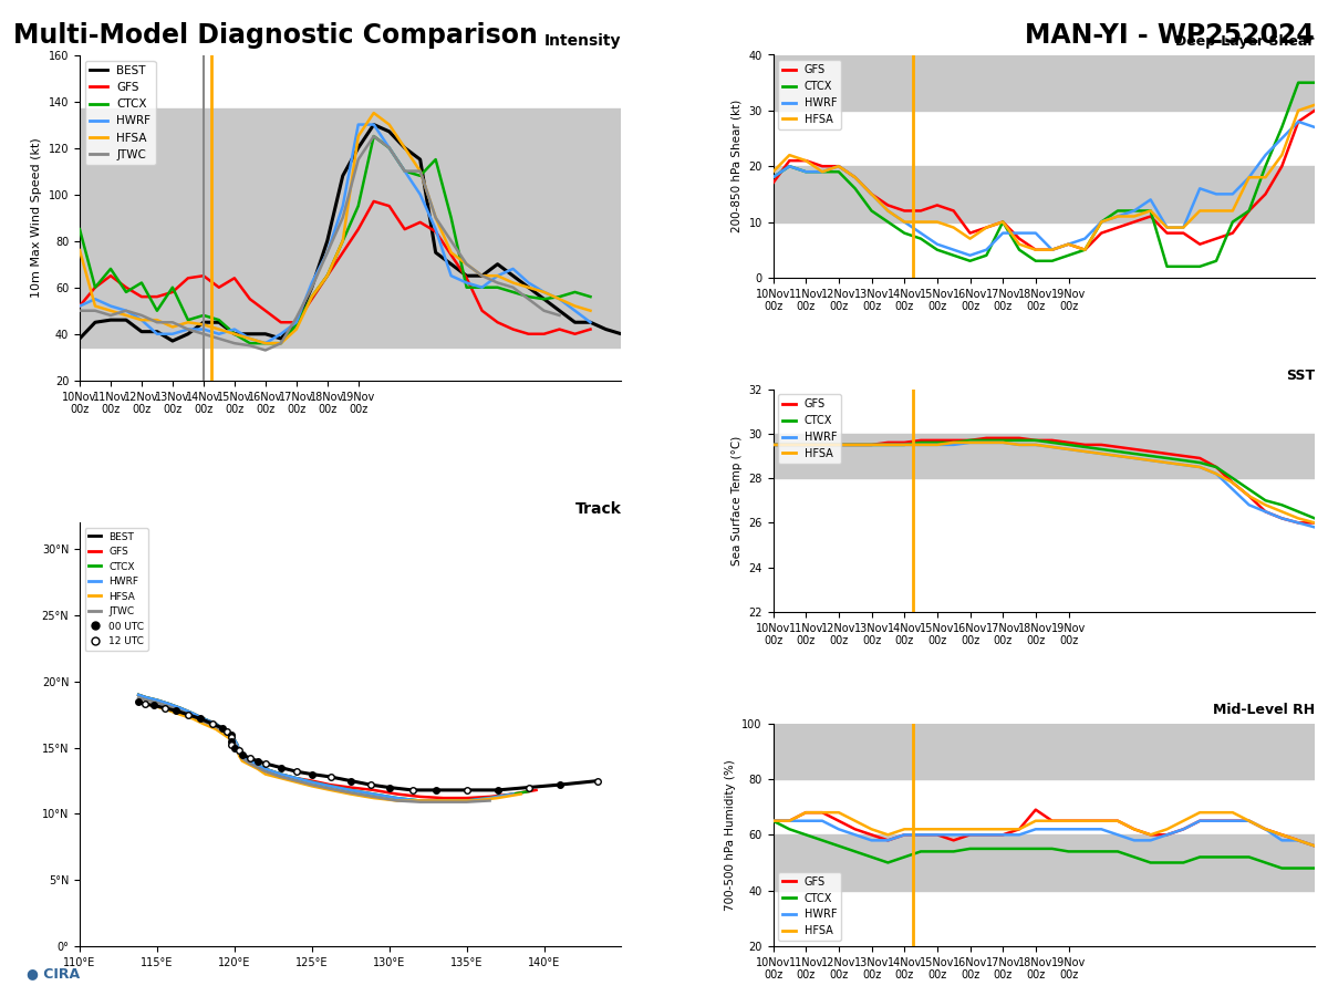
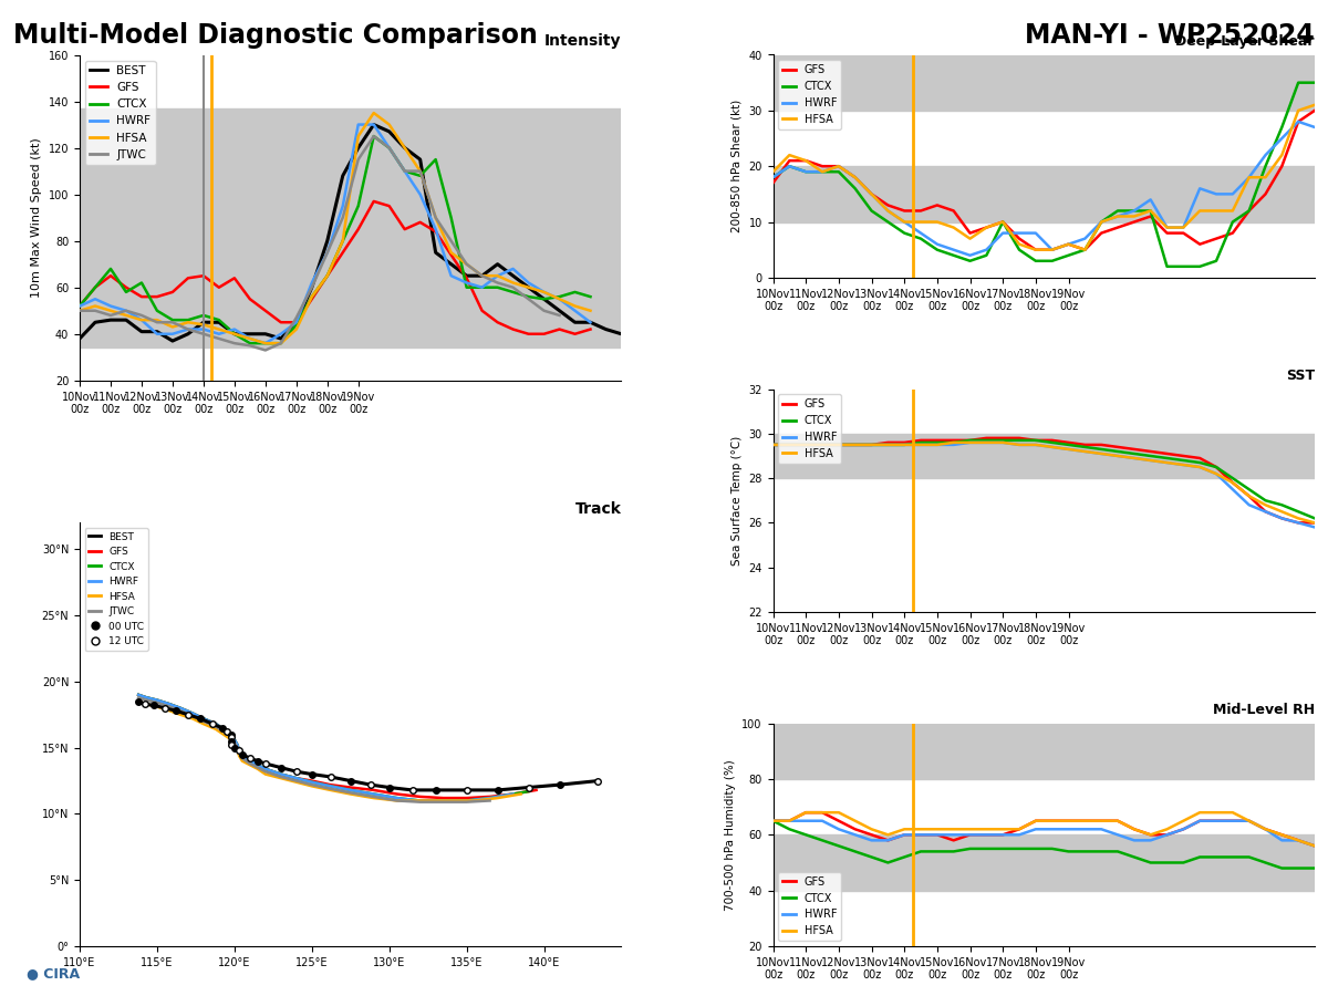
Intensity/CTCX/10Nov 00z: 85 -> 52
Intensity/HFSA/10Nov 00z: 76 -> 50
Intensity/CTCX/13Nov 00z: 60 -> 46
Mid-Level RH/GFS/18Nov 00z: 69 -> 65
